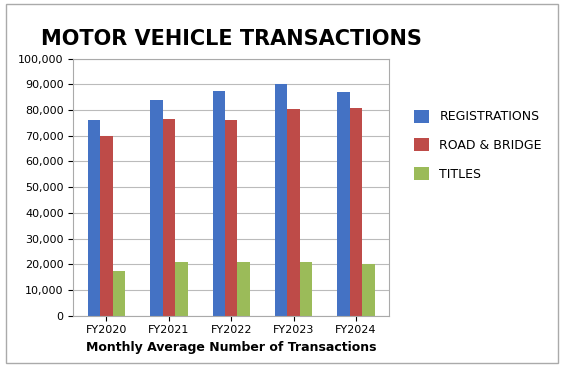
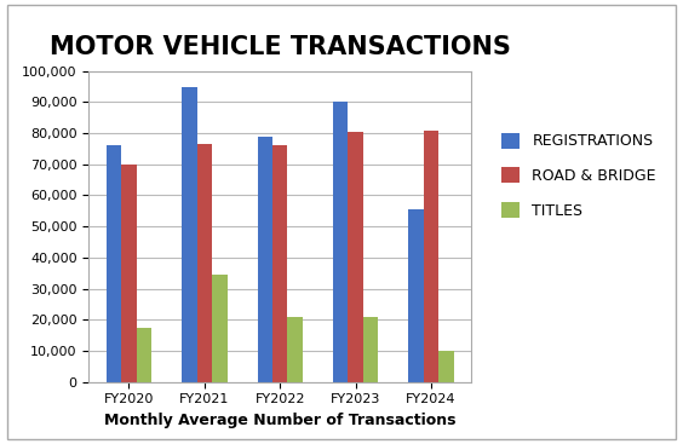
REGISTRATIONS/FY2021: 84,000 -> 95,000
TITLES/FY2021: 21,000 -> 34,500
REGISTRATIONS/FY2022: 87,500 -> 79,000
REGISTRATIONS/FY2024: 87,000 -> 55,500
TITLES/FY2024: 20,000 -> 10,000
